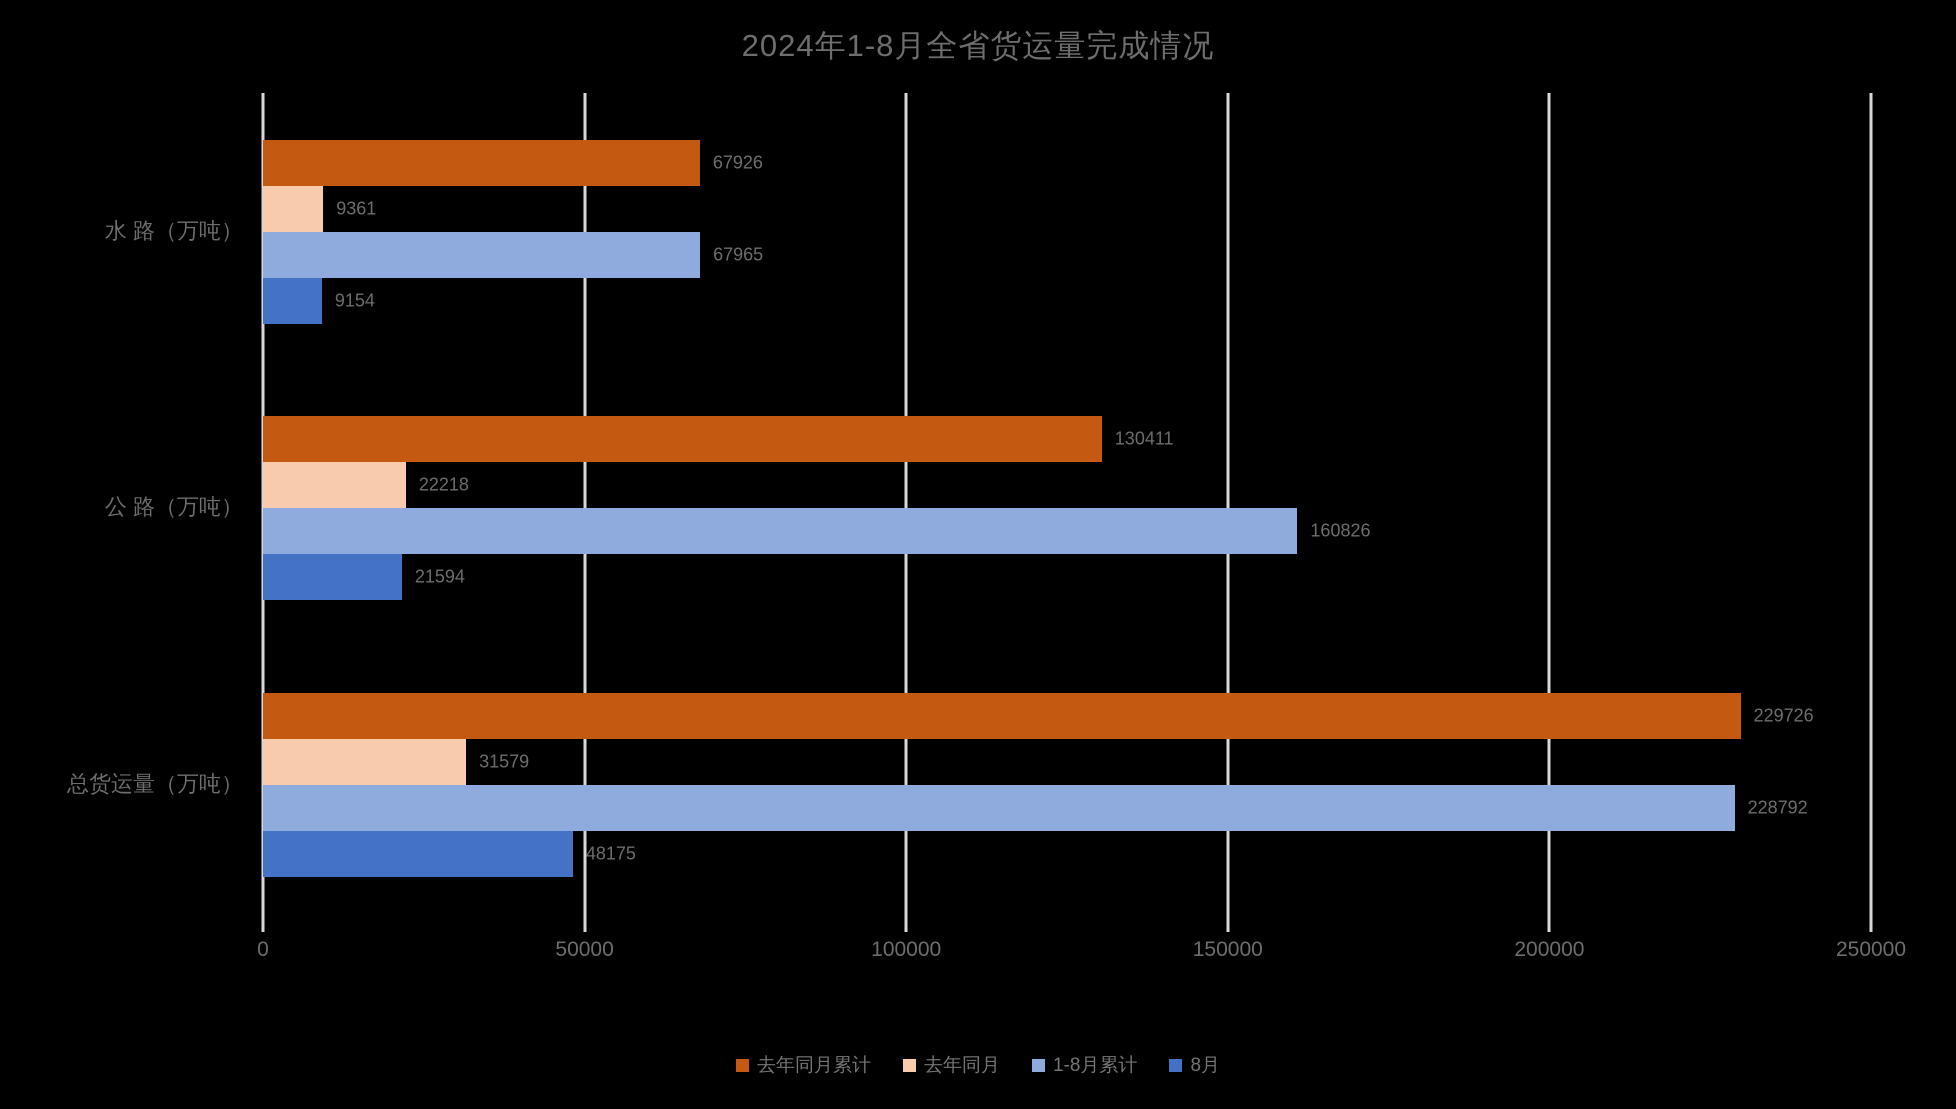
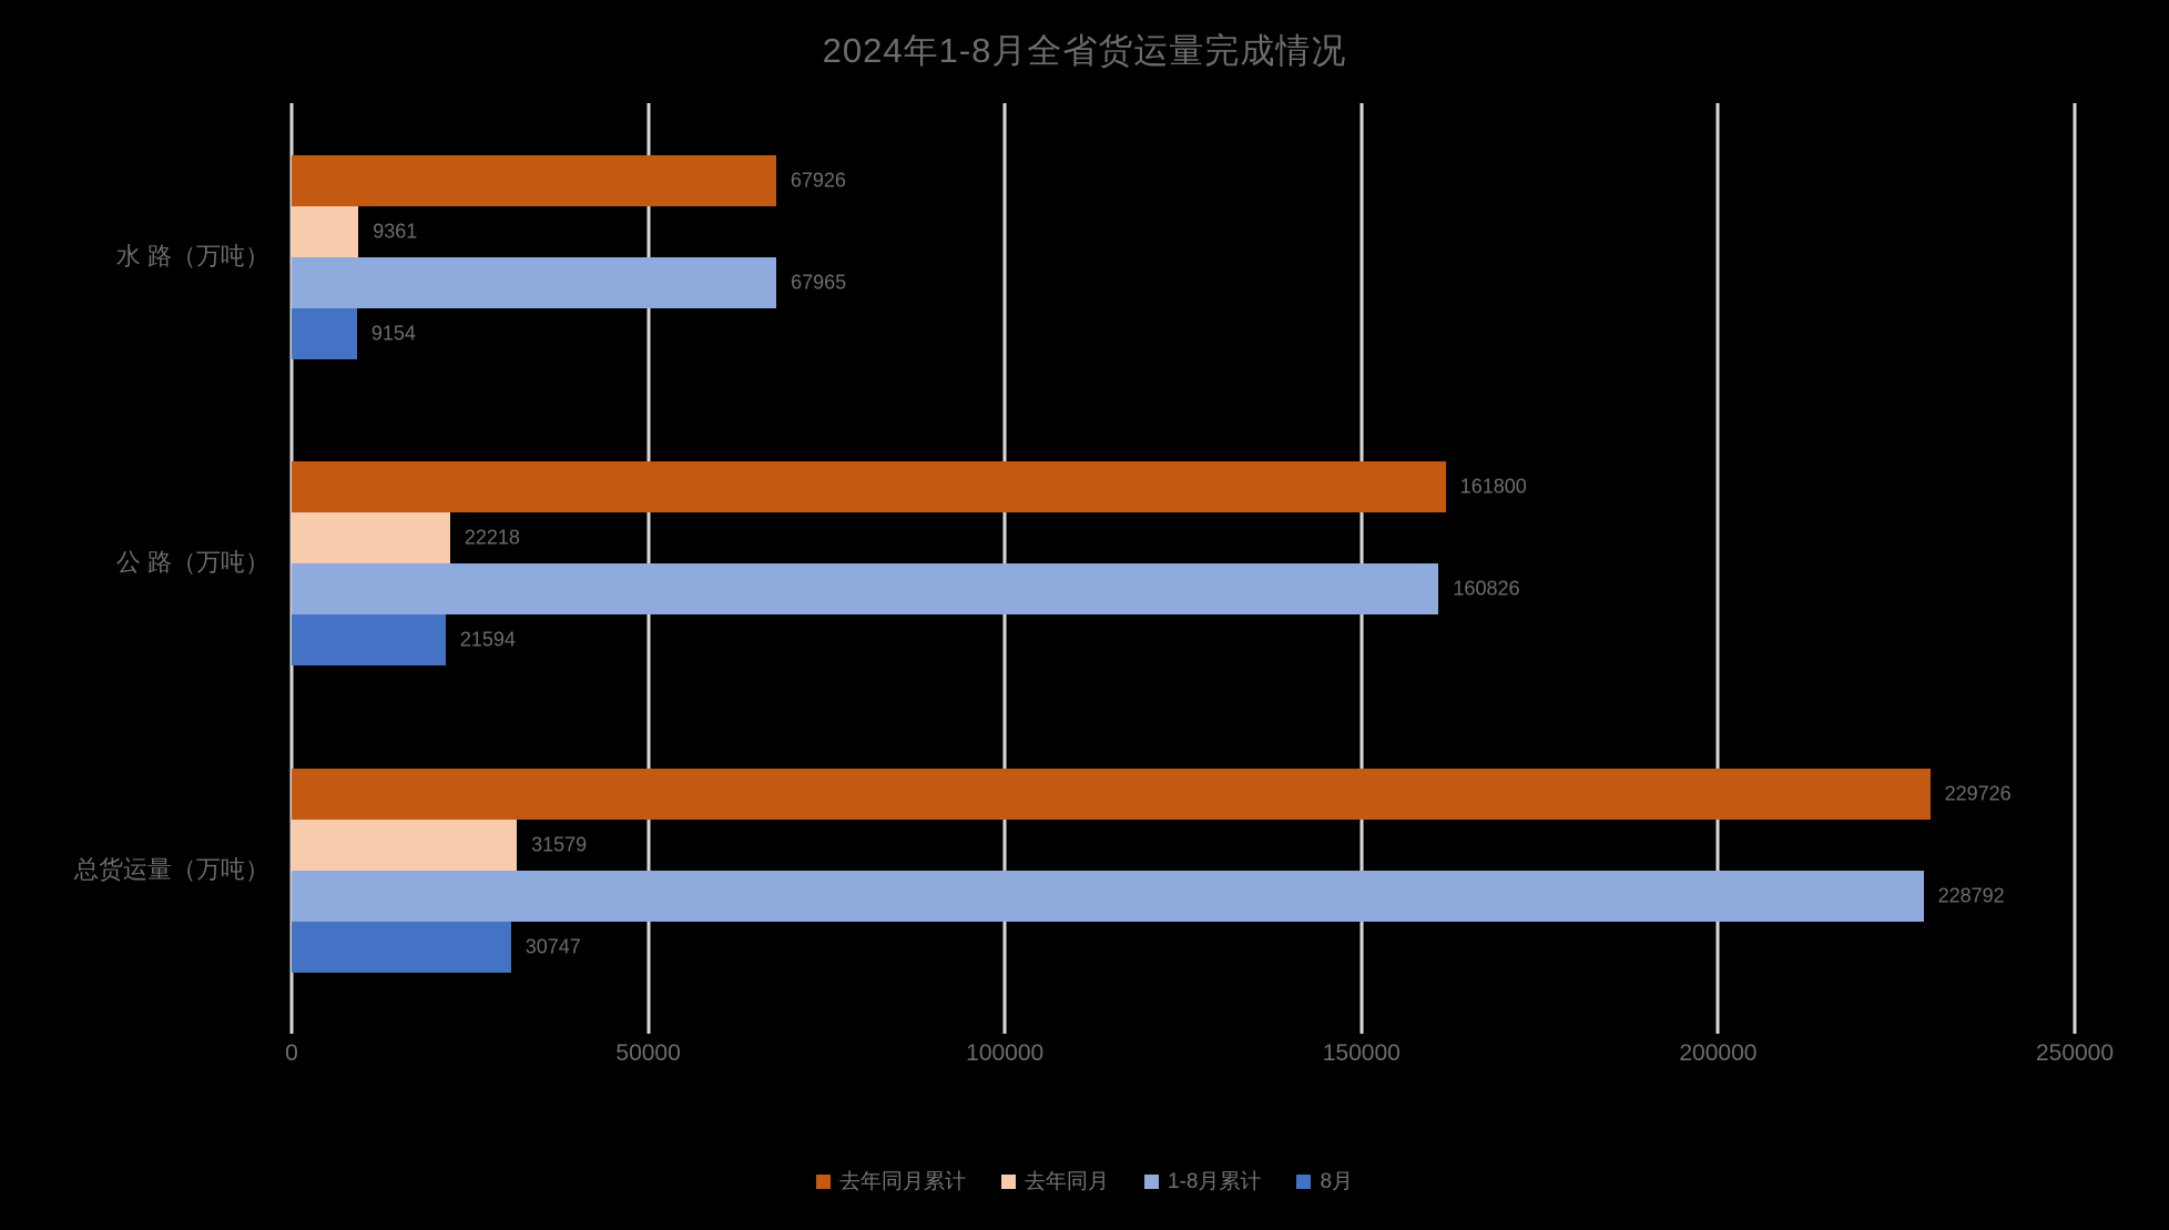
去年同月累计/公 路（万吨）: 130411 -> 161800
8月/总货运量（万吨）: 48175 -> 30747
